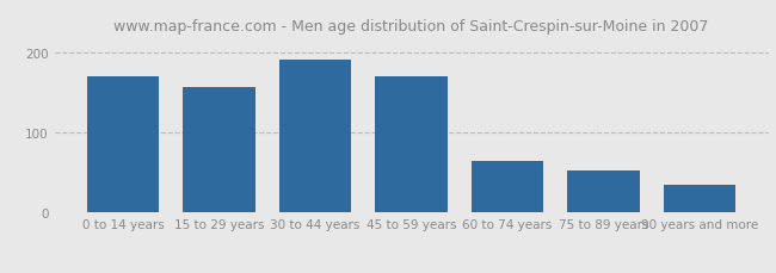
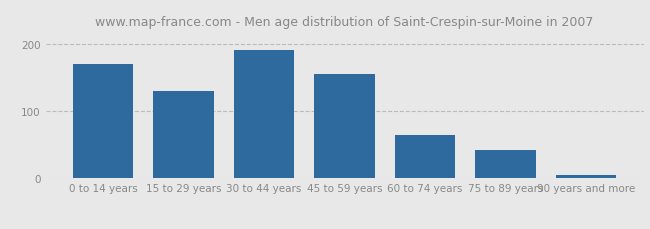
15 to 29 years: 156 -> 130
45 to 59 years: 170 -> 155
75 to 89 years: 52 -> 42
90 years and more: 34 -> 5
